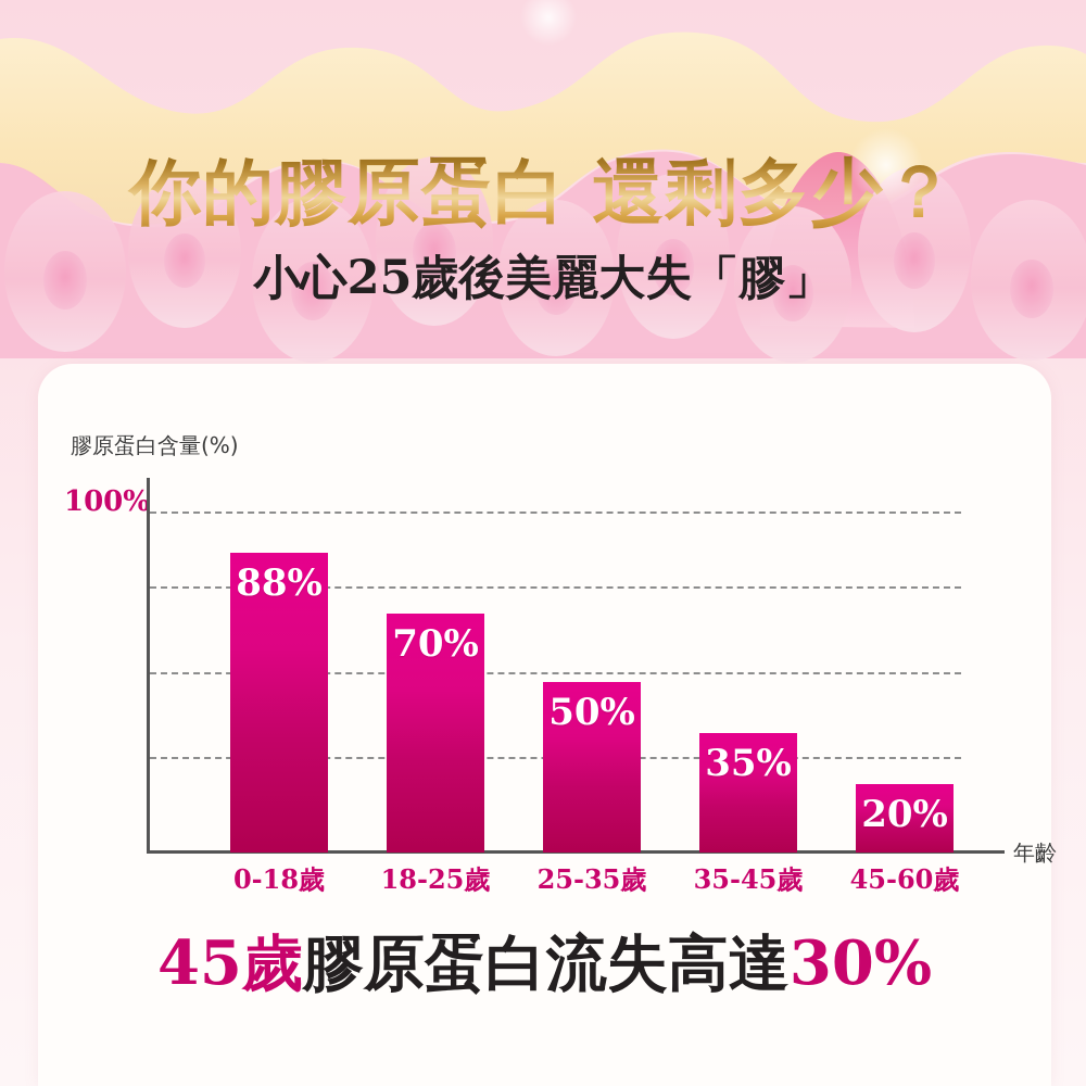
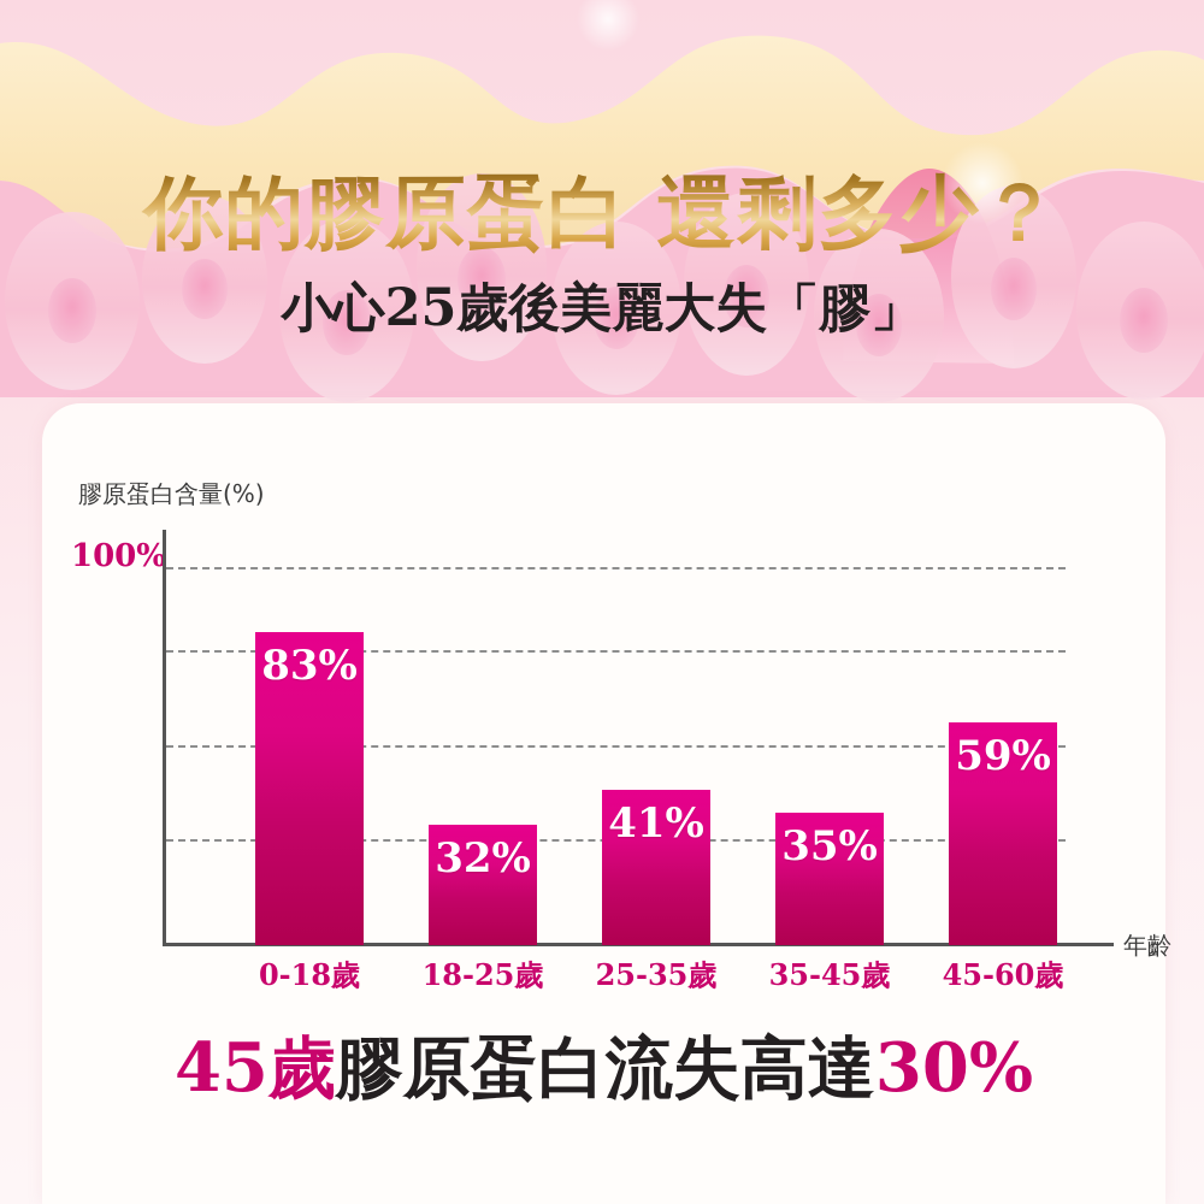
0-18歲: 88% -> 83%
18-25歲: 70% -> 32%
25-35歲: 50% -> 41%
45-60歲: 20% -> 59%
